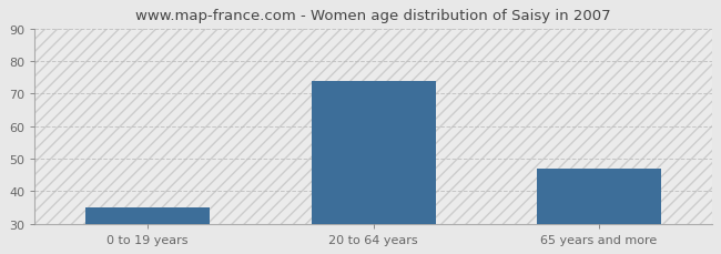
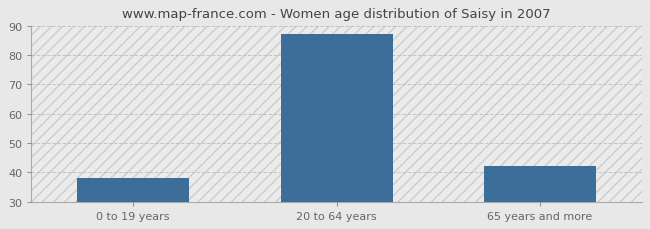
0 to 19 years: 35 -> 38
20 to 64 years: 74 -> 87
65 years and more: 47 -> 42
